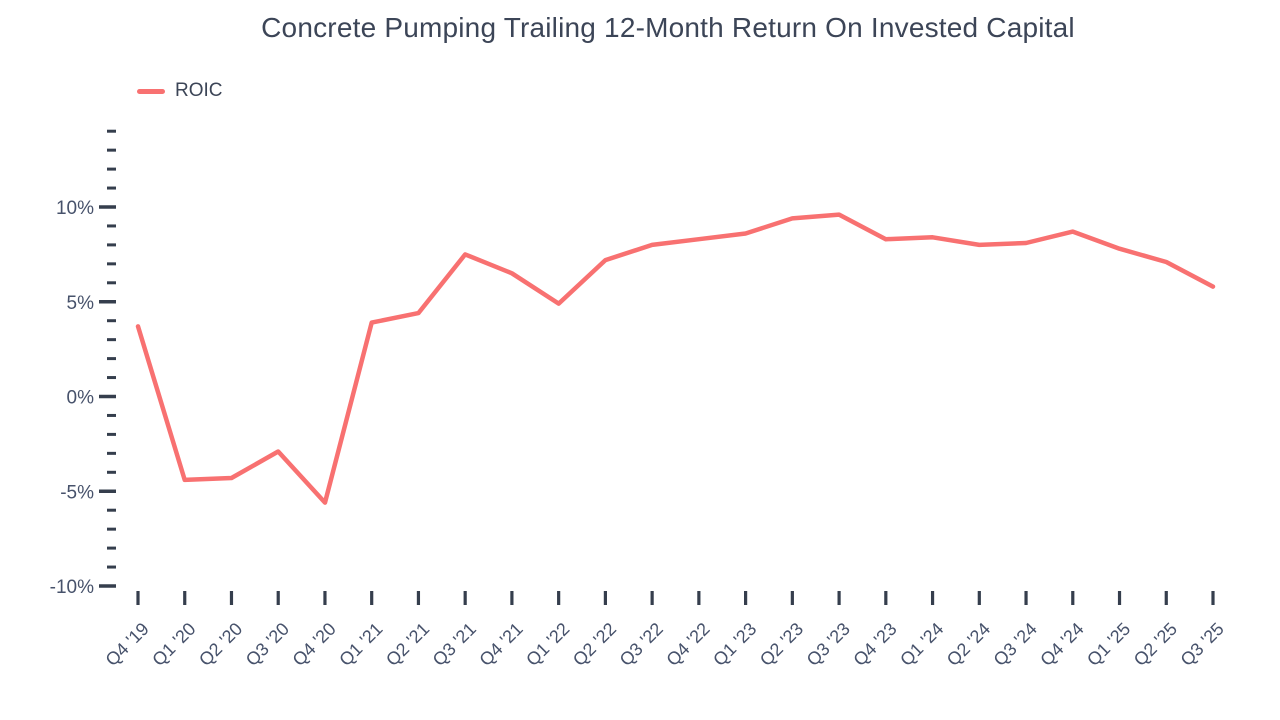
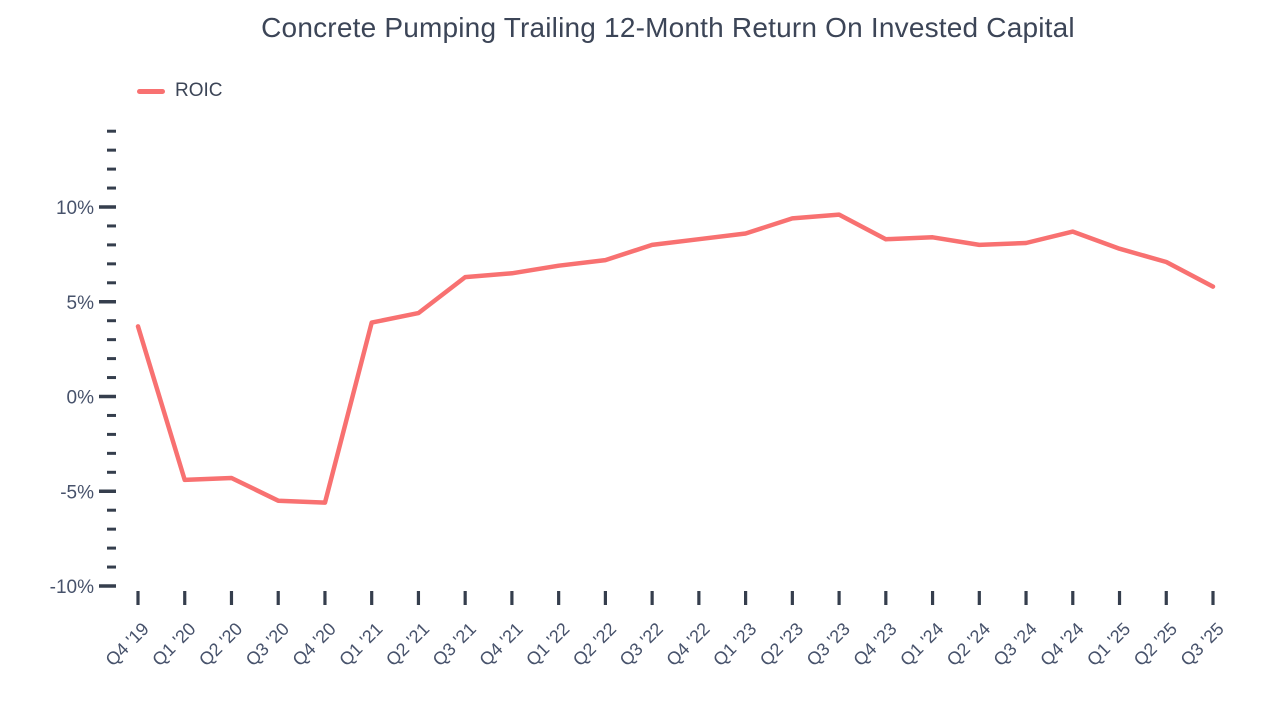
Q3 '20: -2.9% -> -5.5%
Q3 '21: 7.5% -> 6.3%
Q1 '22: 4.9% -> 6.9%
